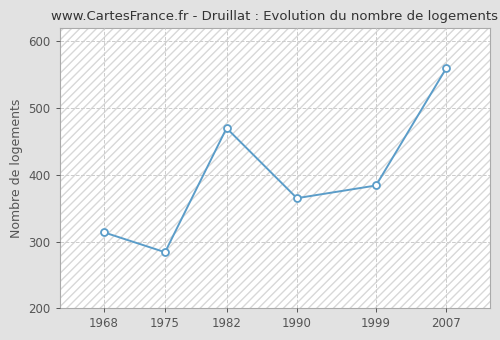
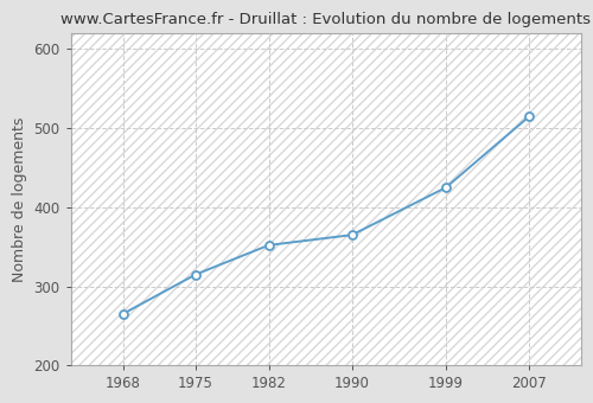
1968: 314 -> 265
1975: 284 -> 315
1982: 470 -> 352
1999: 384 -> 425
2007: 560 -> 515
